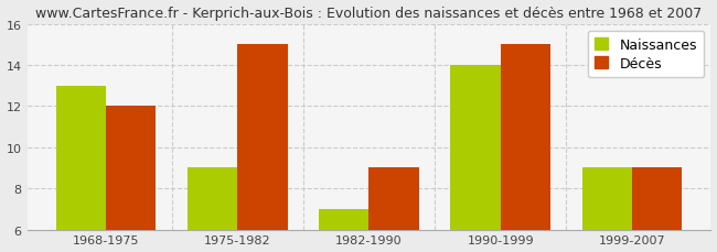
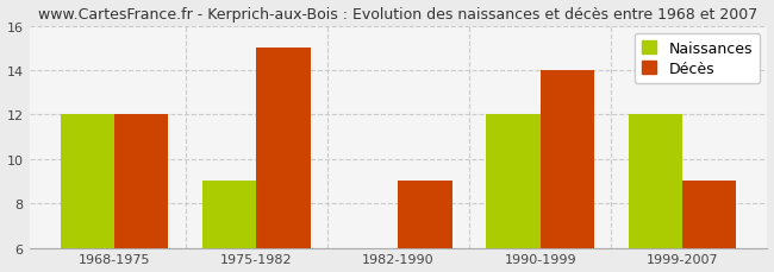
Naissances/1968-1975: 13 -> 12
Naissances/1982-1990: 7 -> 6
Naissances/1990-1999: 14 -> 12
Décès/1990-1999: 15 -> 14
Naissances/1999-2007: 9 -> 12
